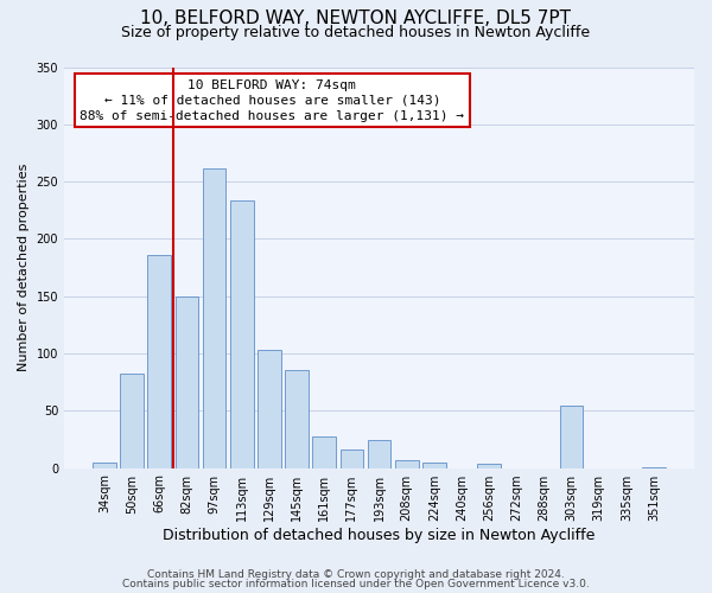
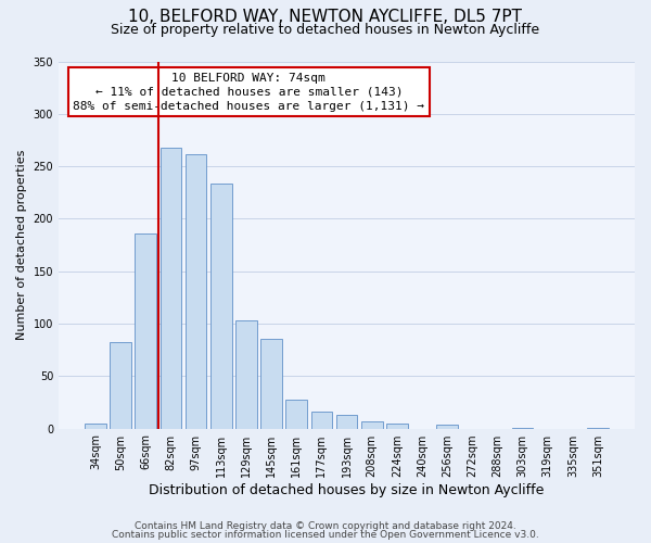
82sqm: 150 -> 268
193sqm: 24 -> 13
303sqm: 54 -> 1
